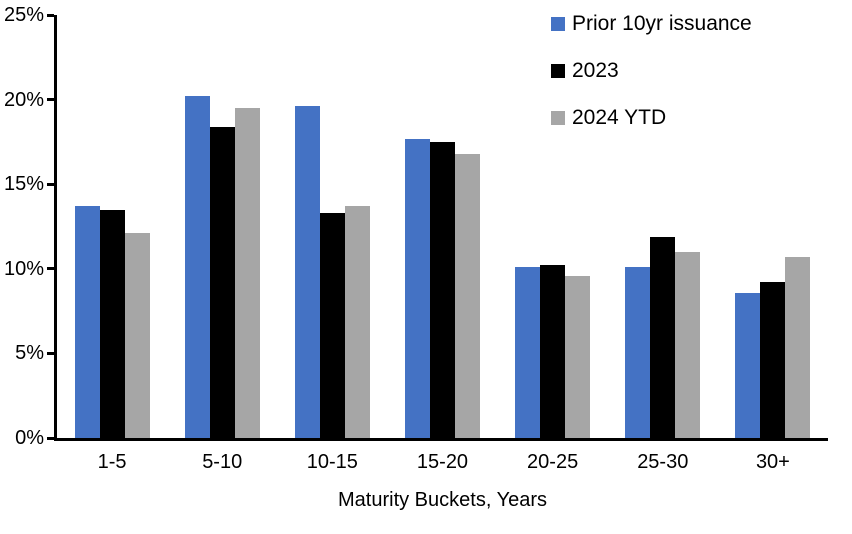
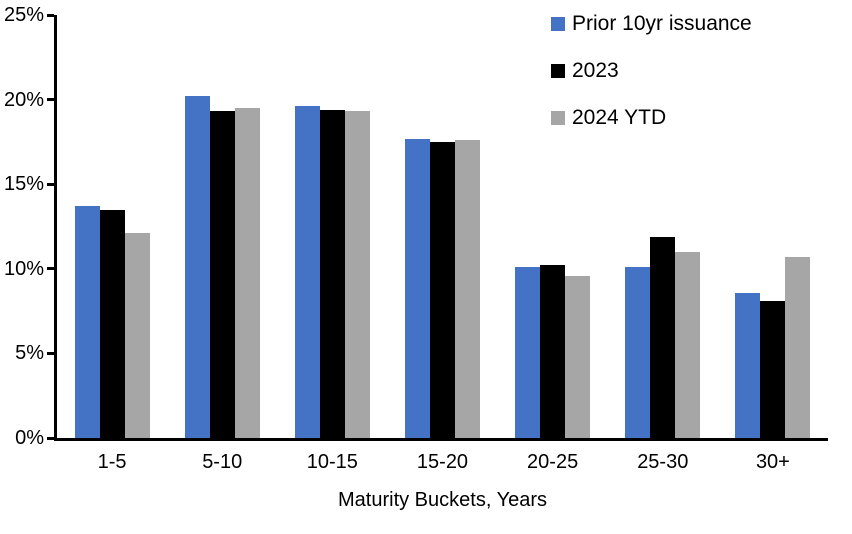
2023/5-10: 18.4% -> 19.3%
2023/10-15: 13.3% -> 19.4%
2024 YTD/10-15: 13.7% -> 19.3%
2024 YTD/15-20: 16.8% -> 17.6%
2023/30+: 9.2% -> 8.1%
